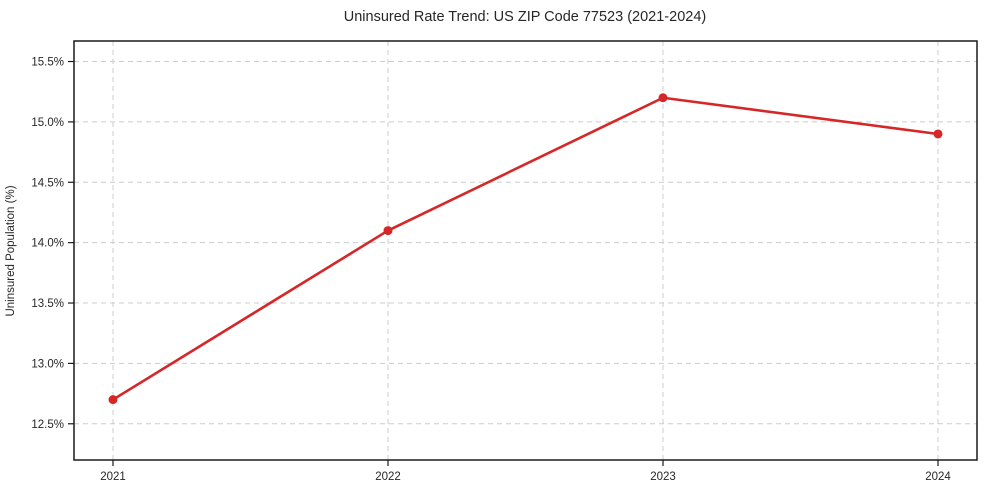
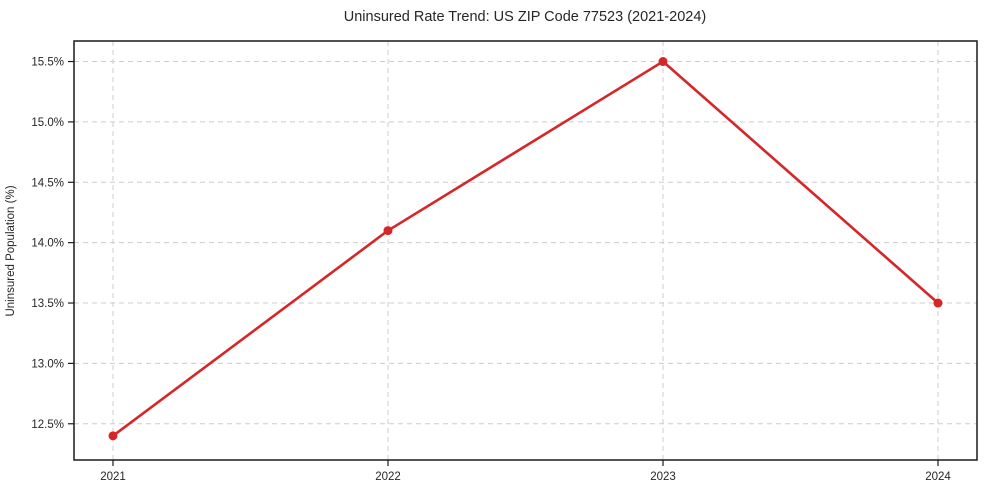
2021: 12.7% -> 12.4%
2023: 15.2% -> 15.5%
2024: 14.9% -> 13.5%
